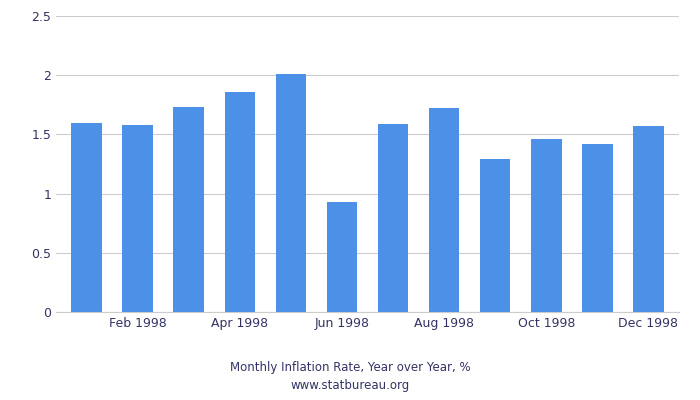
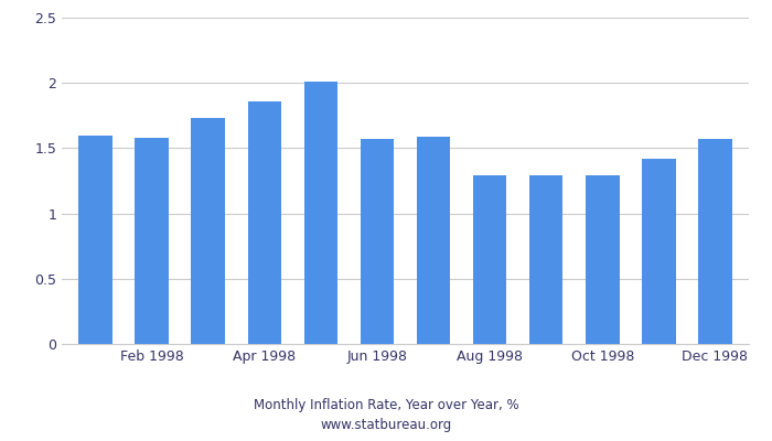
Jun 1998: 0.93 -> 1.57
Aug 1998: 1.72 -> 1.29
Oct 1998: 1.46 -> 1.29
